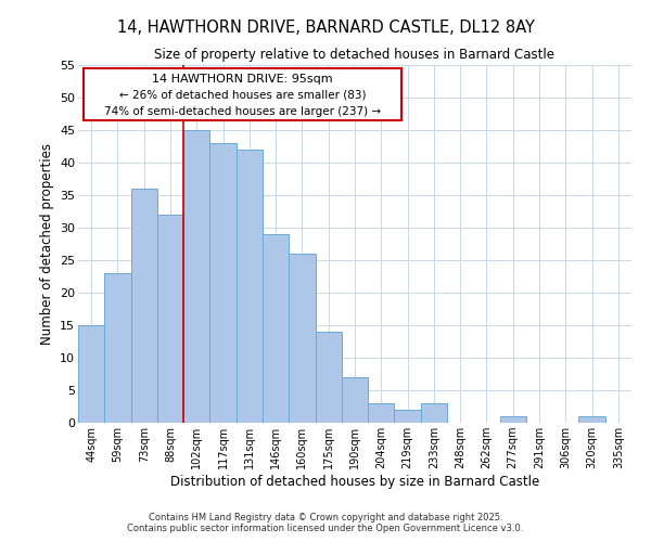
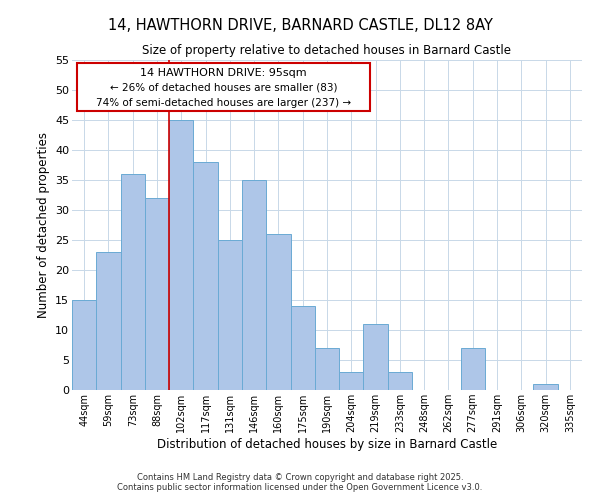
117sqm: 43 -> 38
131sqm: 42 -> 25
146sqm: 29 -> 35
219sqm: 2 -> 11
277sqm: 1 -> 7
